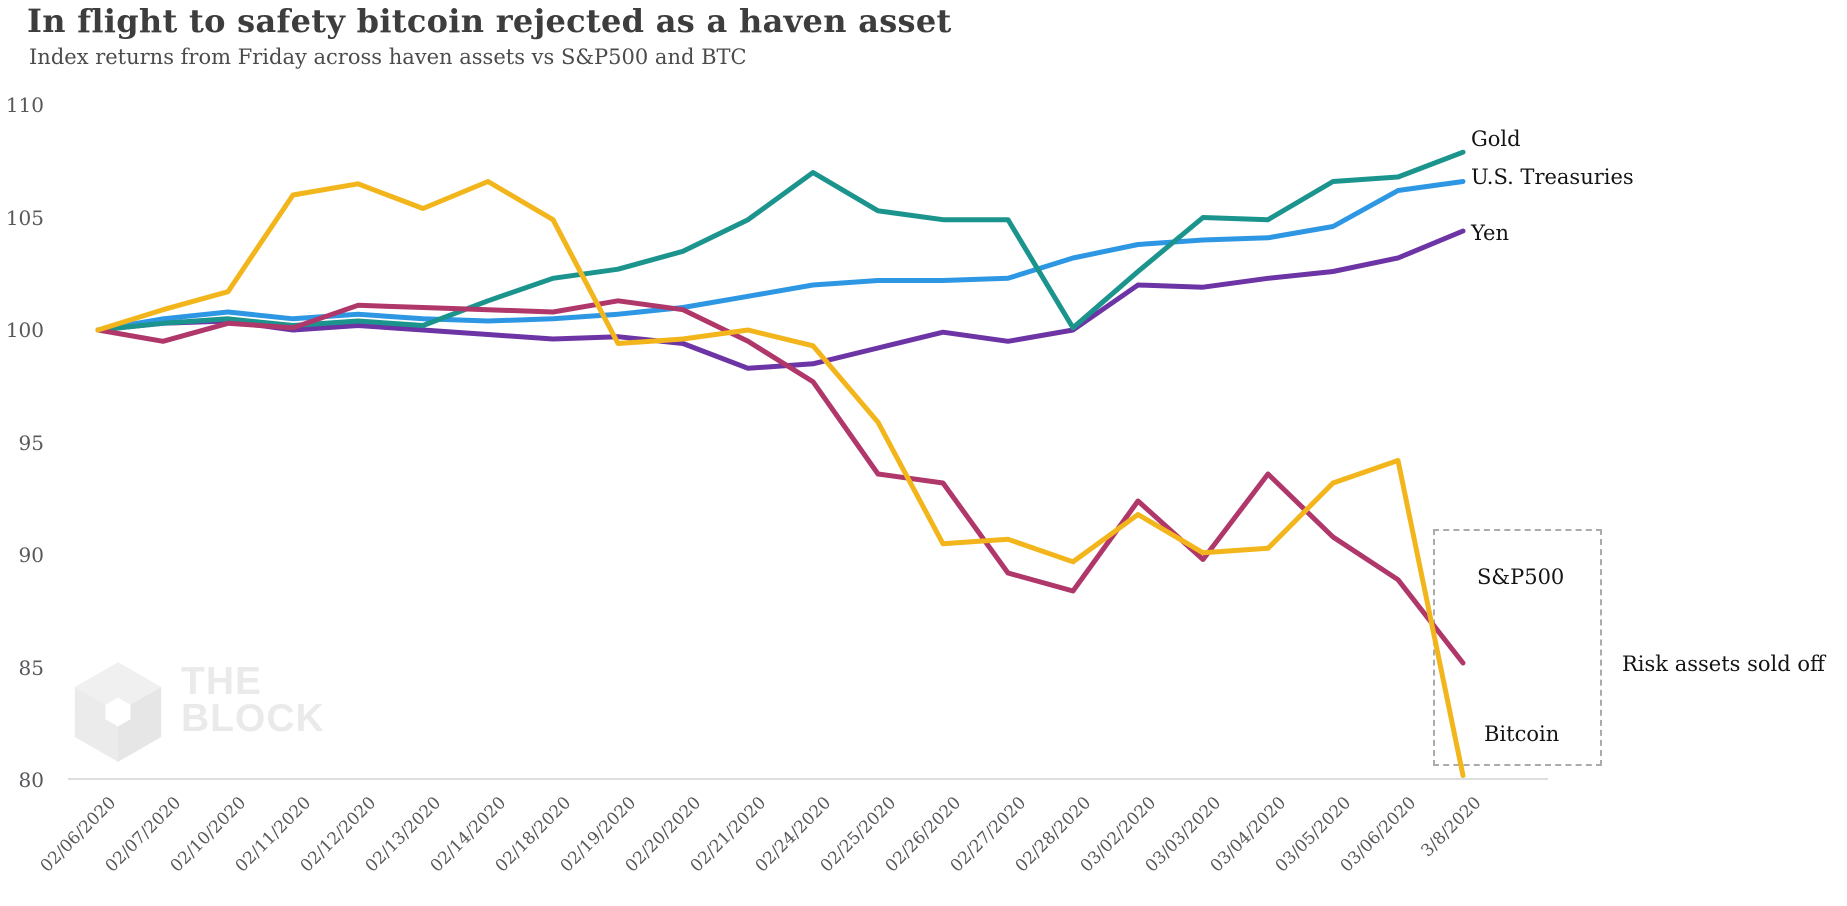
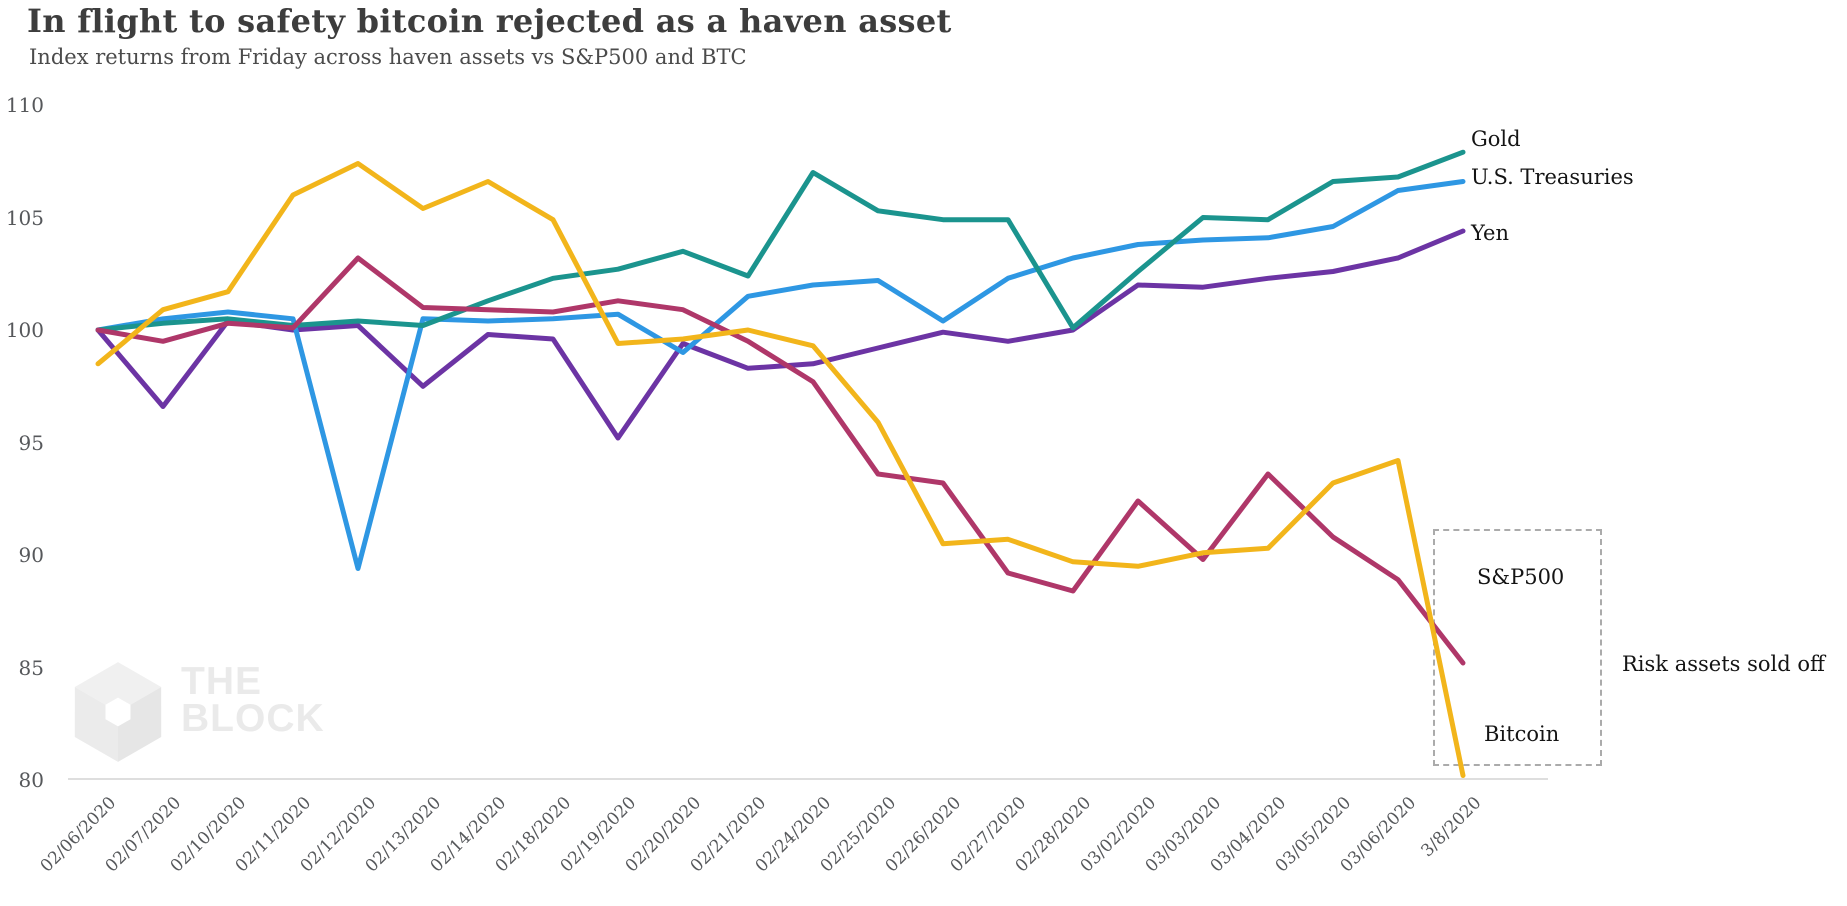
Bitcoin/02/06/2020: 100.0 -> 98.5
Yen/02/07/2020: 100.3 -> 96.6
U.S. Treasuries/02/12/2020: 100.7 -> 89.4
S&P500/02/12/2020: 101.1 -> 103.2
Bitcoin/02/12/2020: 106.5 -> 107.4
Yen/02/13/2020: 100.0 -> 97.5
Yen/02/19/2020: 99.7 -> 95.2
U.S. Treasuries/02/20/2020: 101.0 -> 99.0
Gold/02/21/2020: 104.9 -> 102.4
U.S. Treasuries/02/26/2020: 102.2 -> 100.4
Bitcoin/03/02/2020: 91.8 -> 89.5
